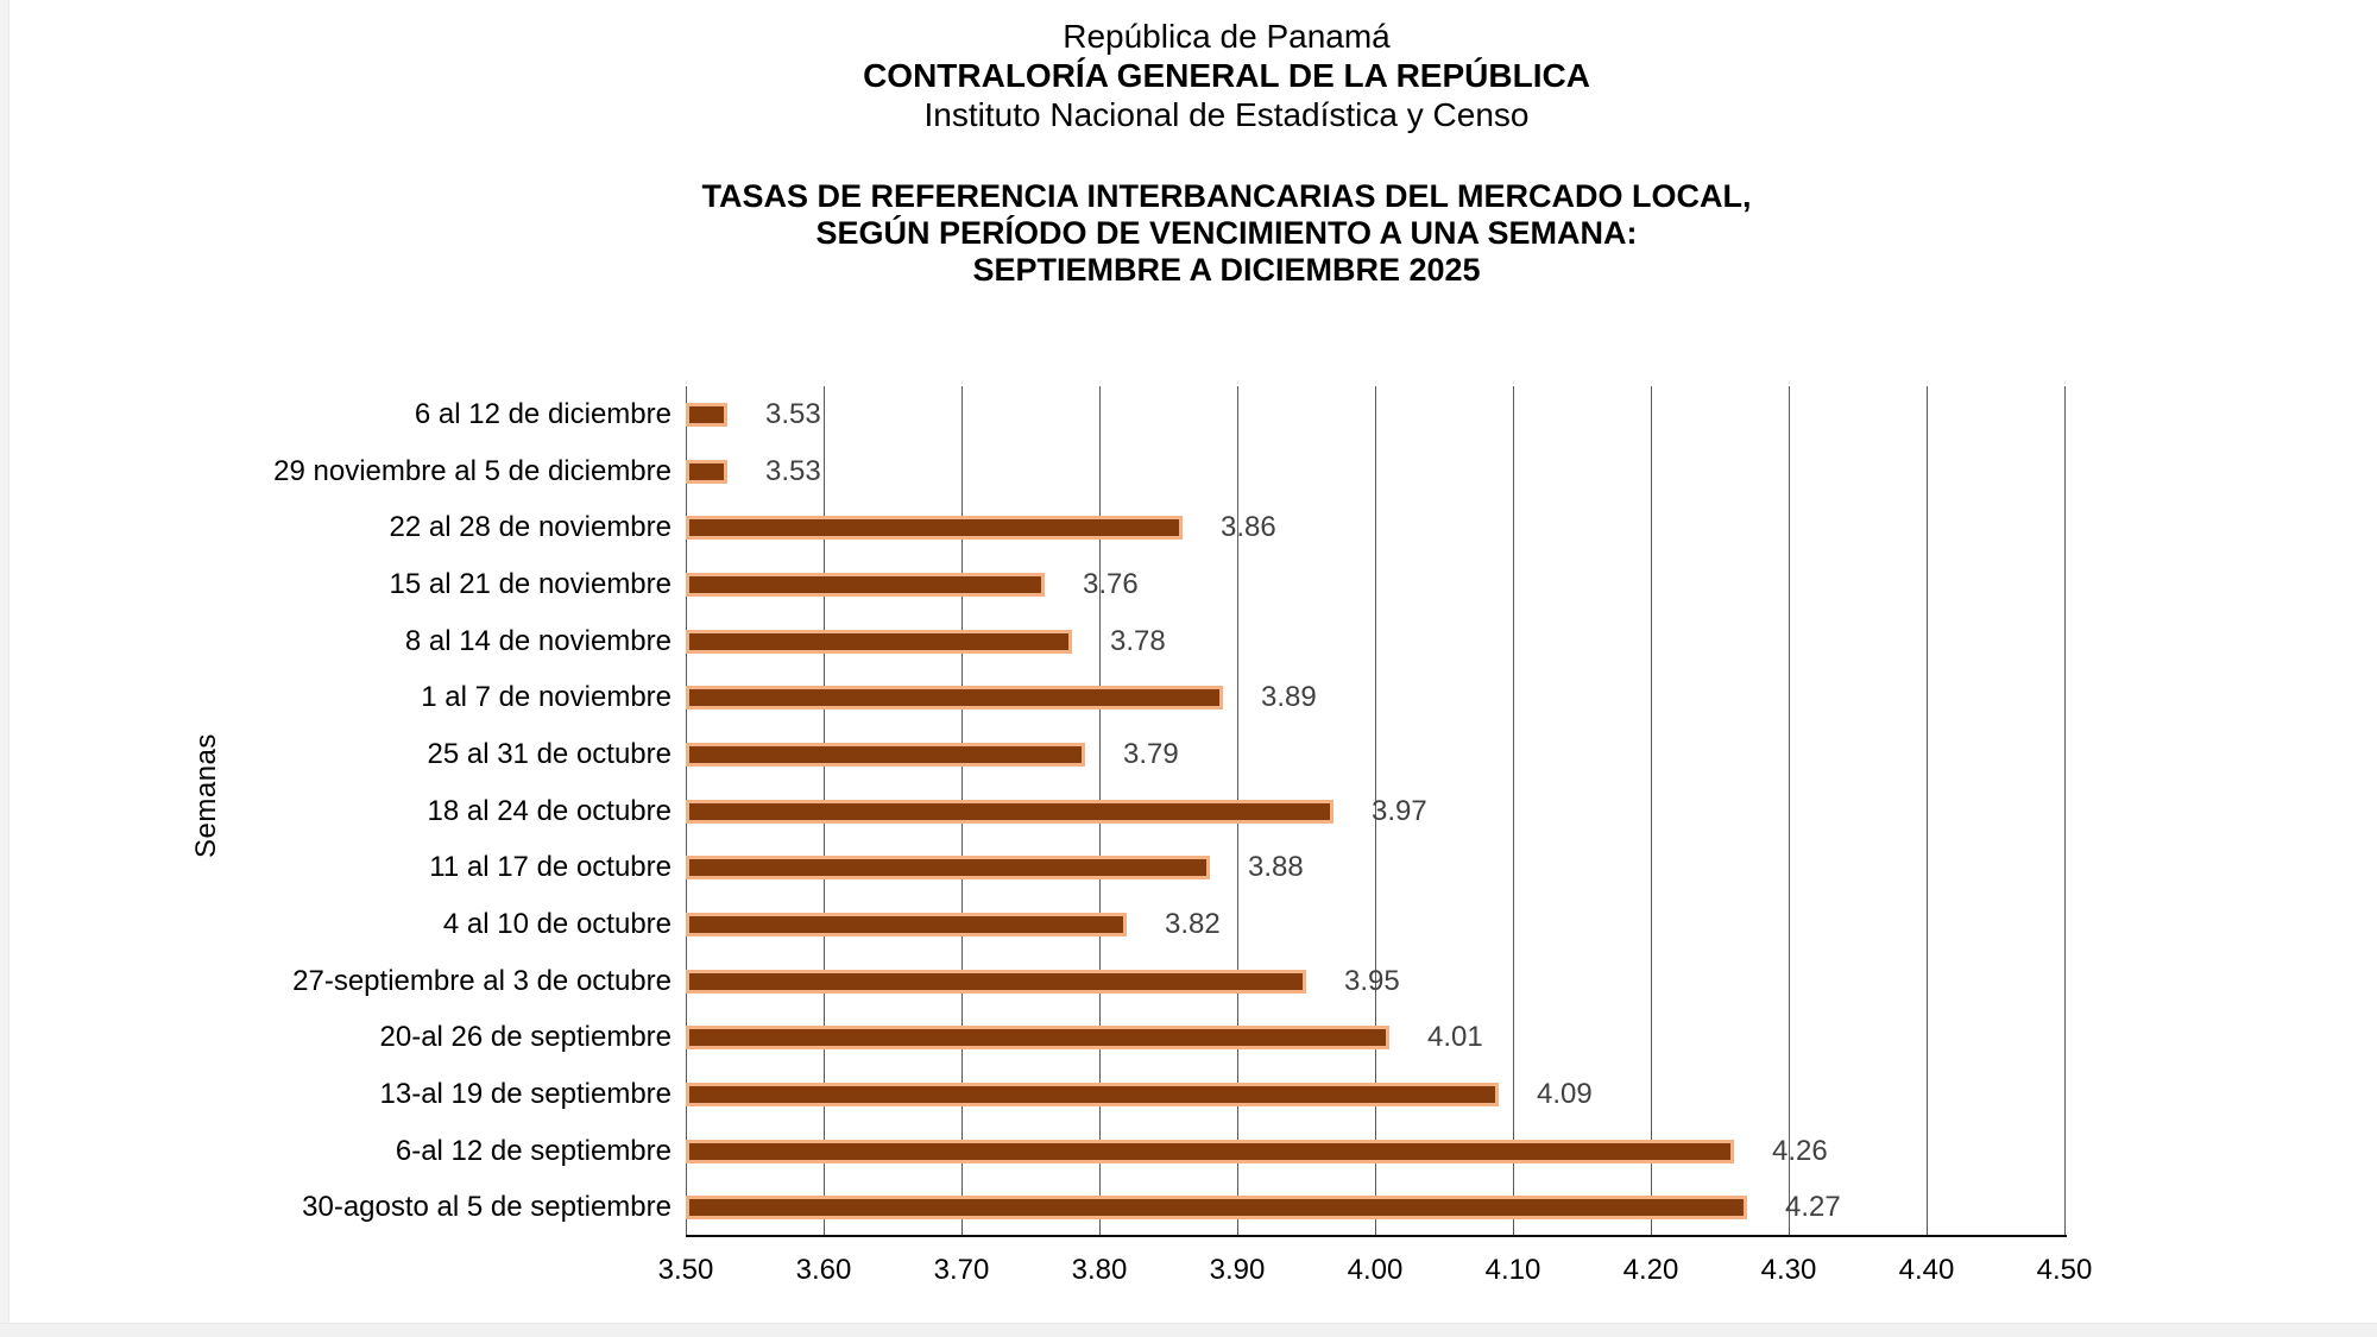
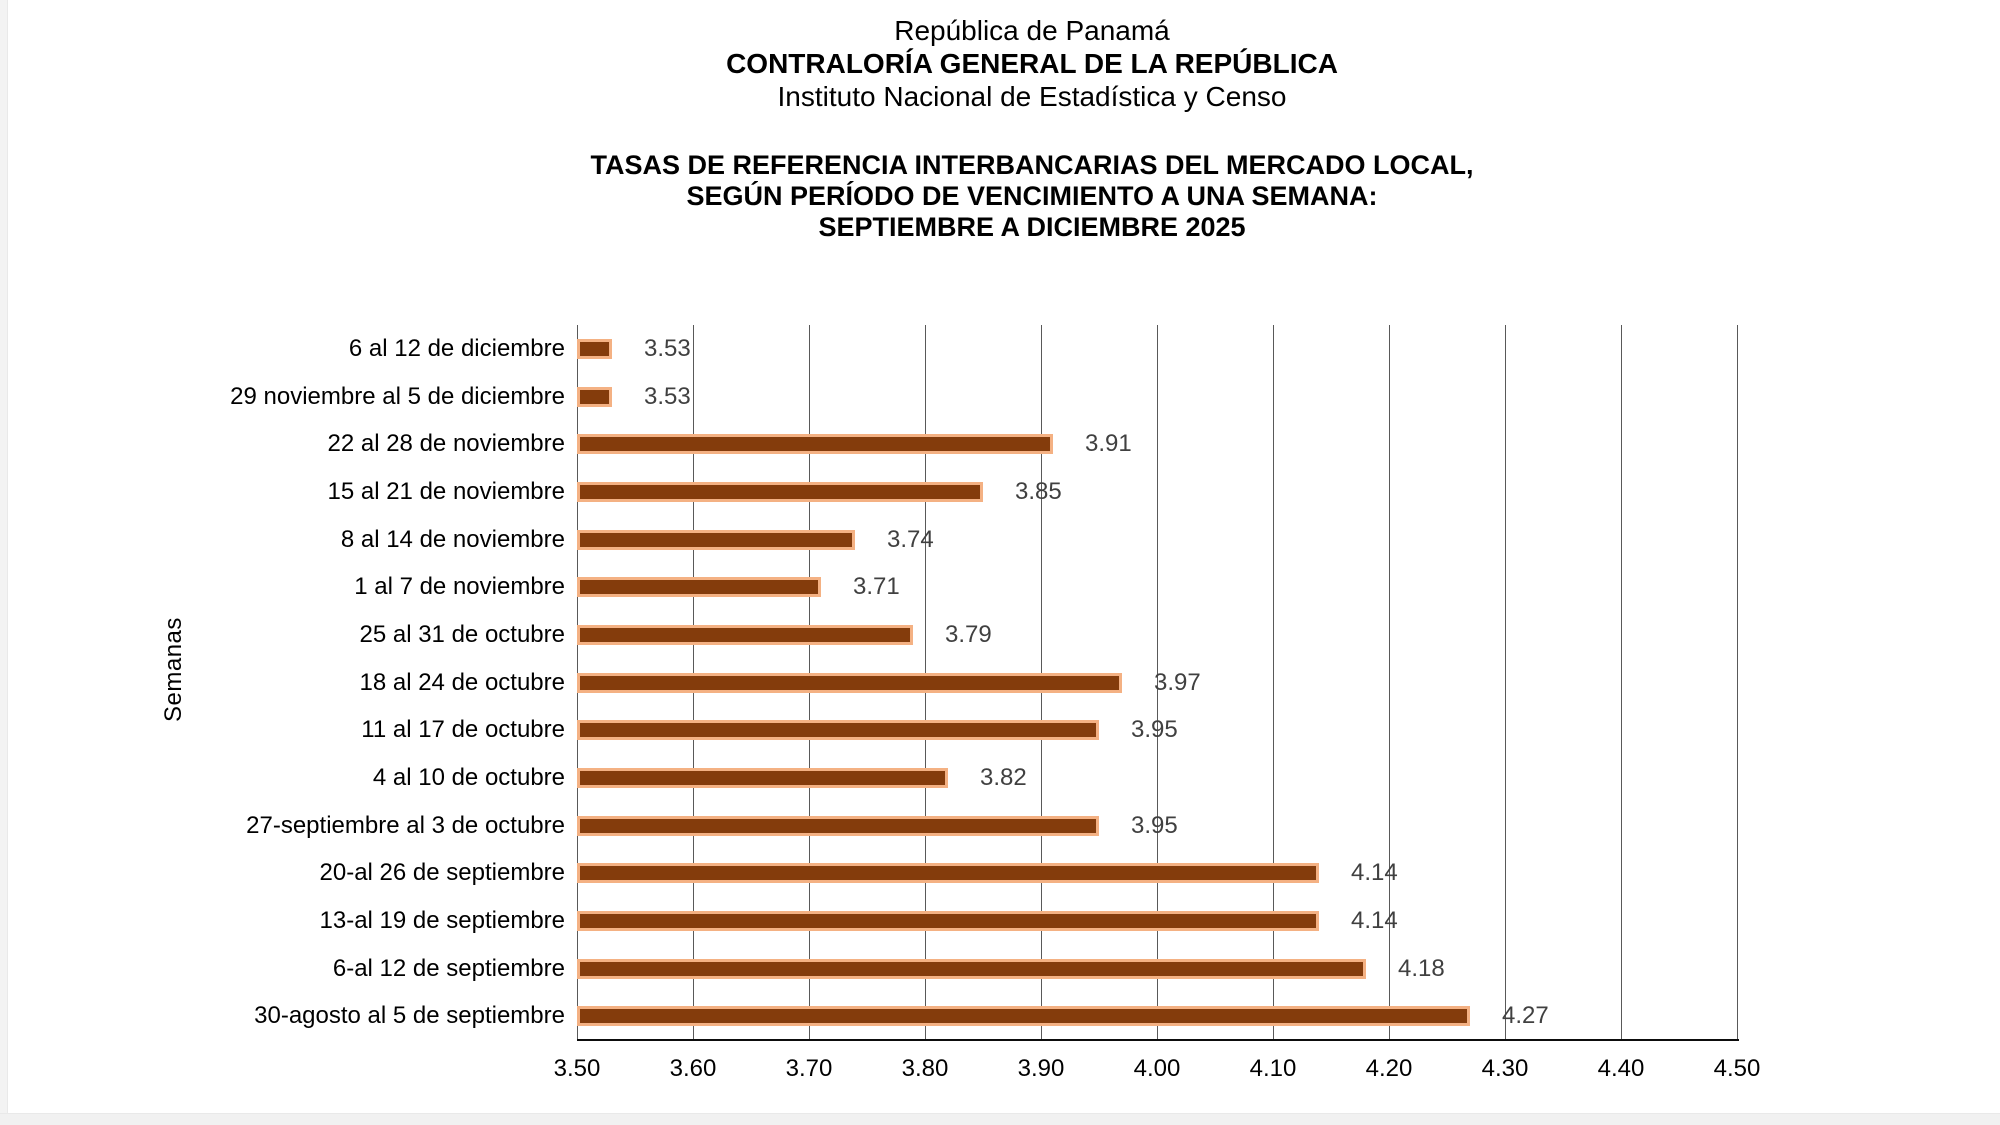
22 al 28 de noviembre: 3.86 -> 3.91
15 al 21 de noviembre: 3.76 -> 3.85
8 al 14 de noviembre: 3.78 -> 3.74
1 al 7 de noviembre: 3.89 -> 3.71
11 al 17 de octubre: 3.88 -> 3.95
20-al 26 de septiembre: 4.01 -> 4.14
13-al 19 de septiembre: 4.09 -> 4.14
6-al 12 de septiembre: 4.26 -> 4.18
